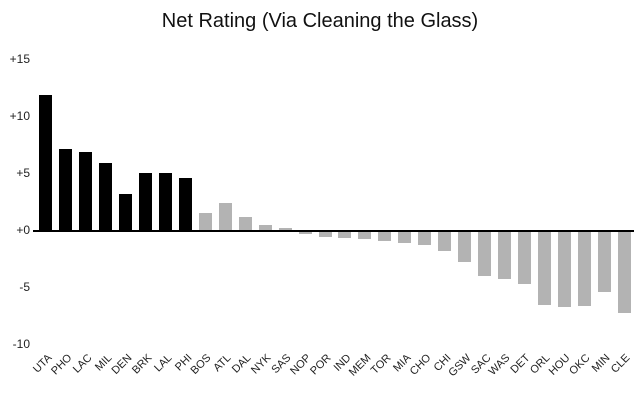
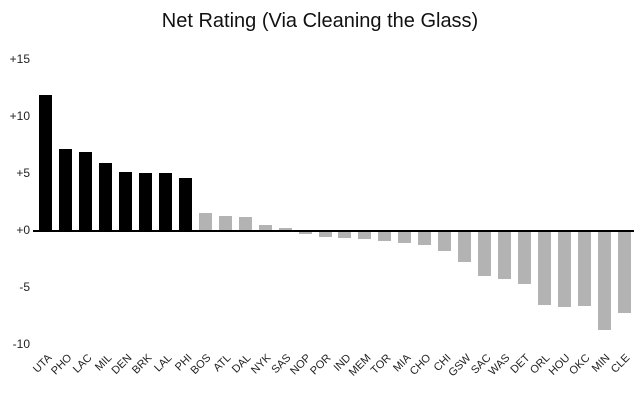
DEN: 3.2 -> 5.1
ATL: 2.4 -> 1.2
MIN: -5.3 -> -8.6
